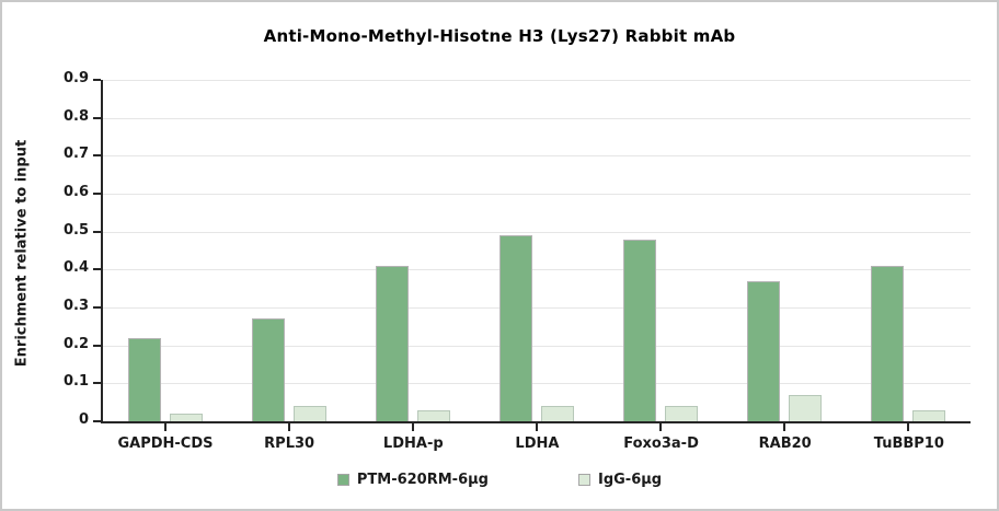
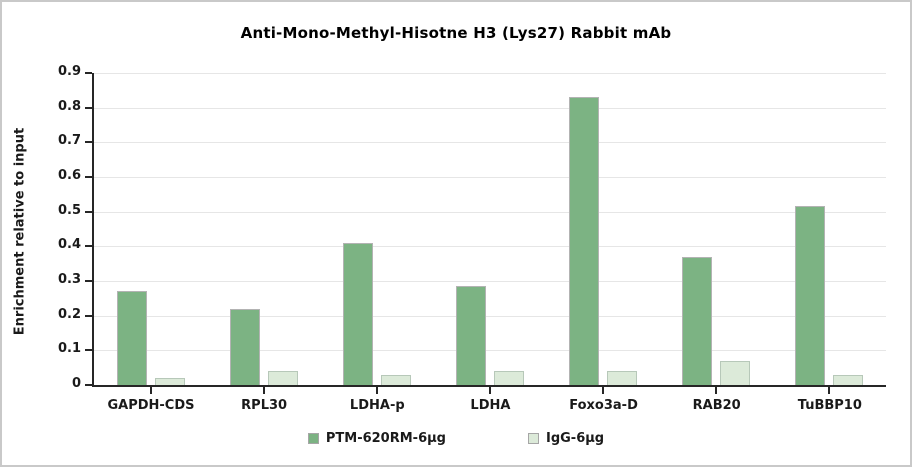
PTM-620RM-6µg/GAPDH-CDS: 0.22 -> 0.27
PTM-620RM-6µg/RPL30: 0.27 -> 0.22
PTM-620RM-6µg/LDHA: 0.49 -> 0.28
PTM-620RM-6µg/Foxo3a-D: 0.48 -> 0.83
PTM-620RM-6µg/TuBBP10: 0.41 -> 0.52
